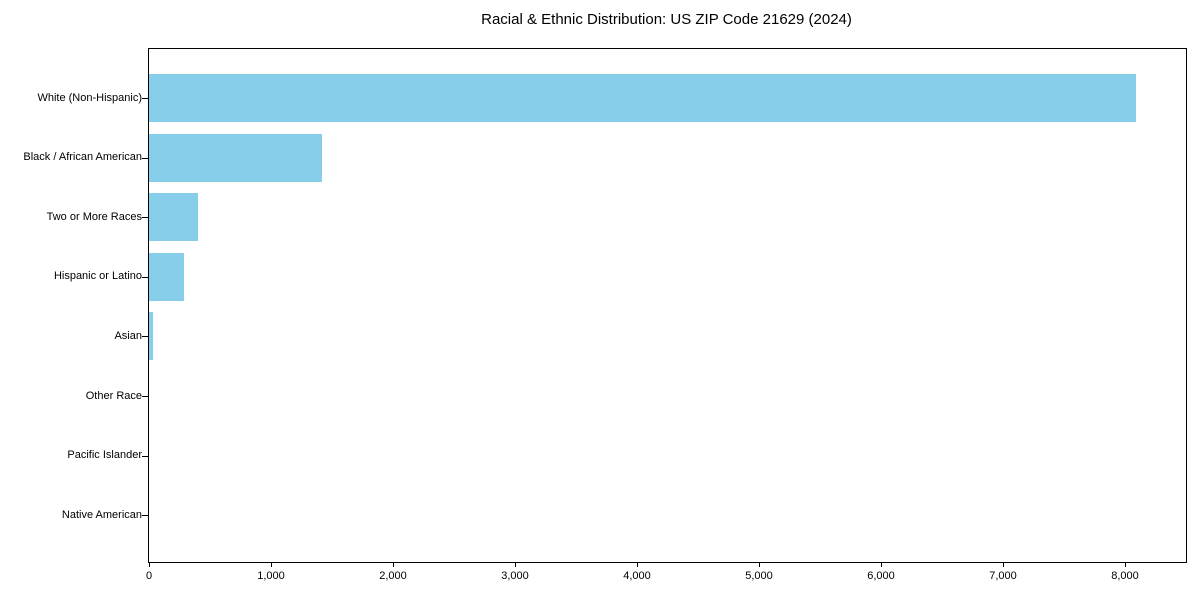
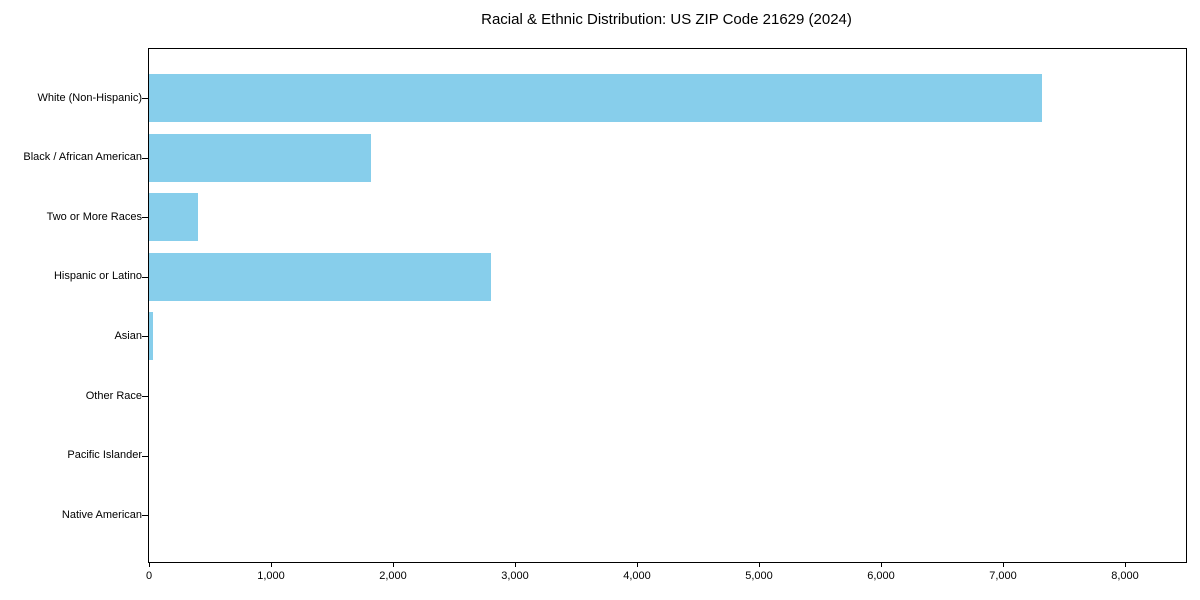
White (Non-Hispanic): 8090 -> 7320
Black / African American: 1420 -> 1820
Hispanic or Latino: 280 -> 2800
